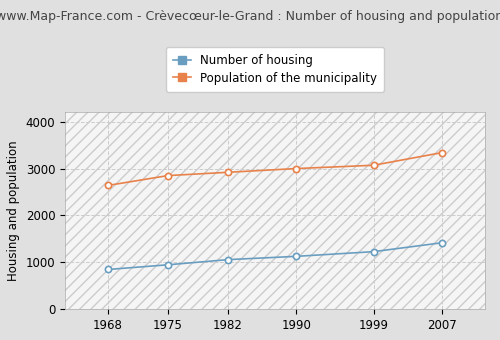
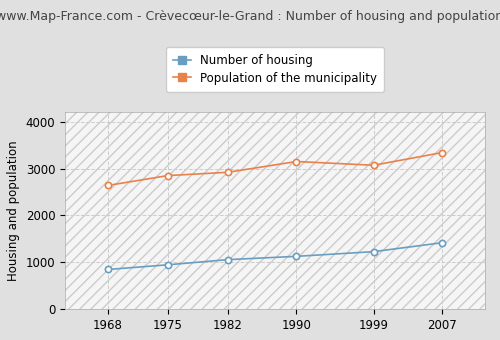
Population of the municipality/1990: 3000 -> 3150
